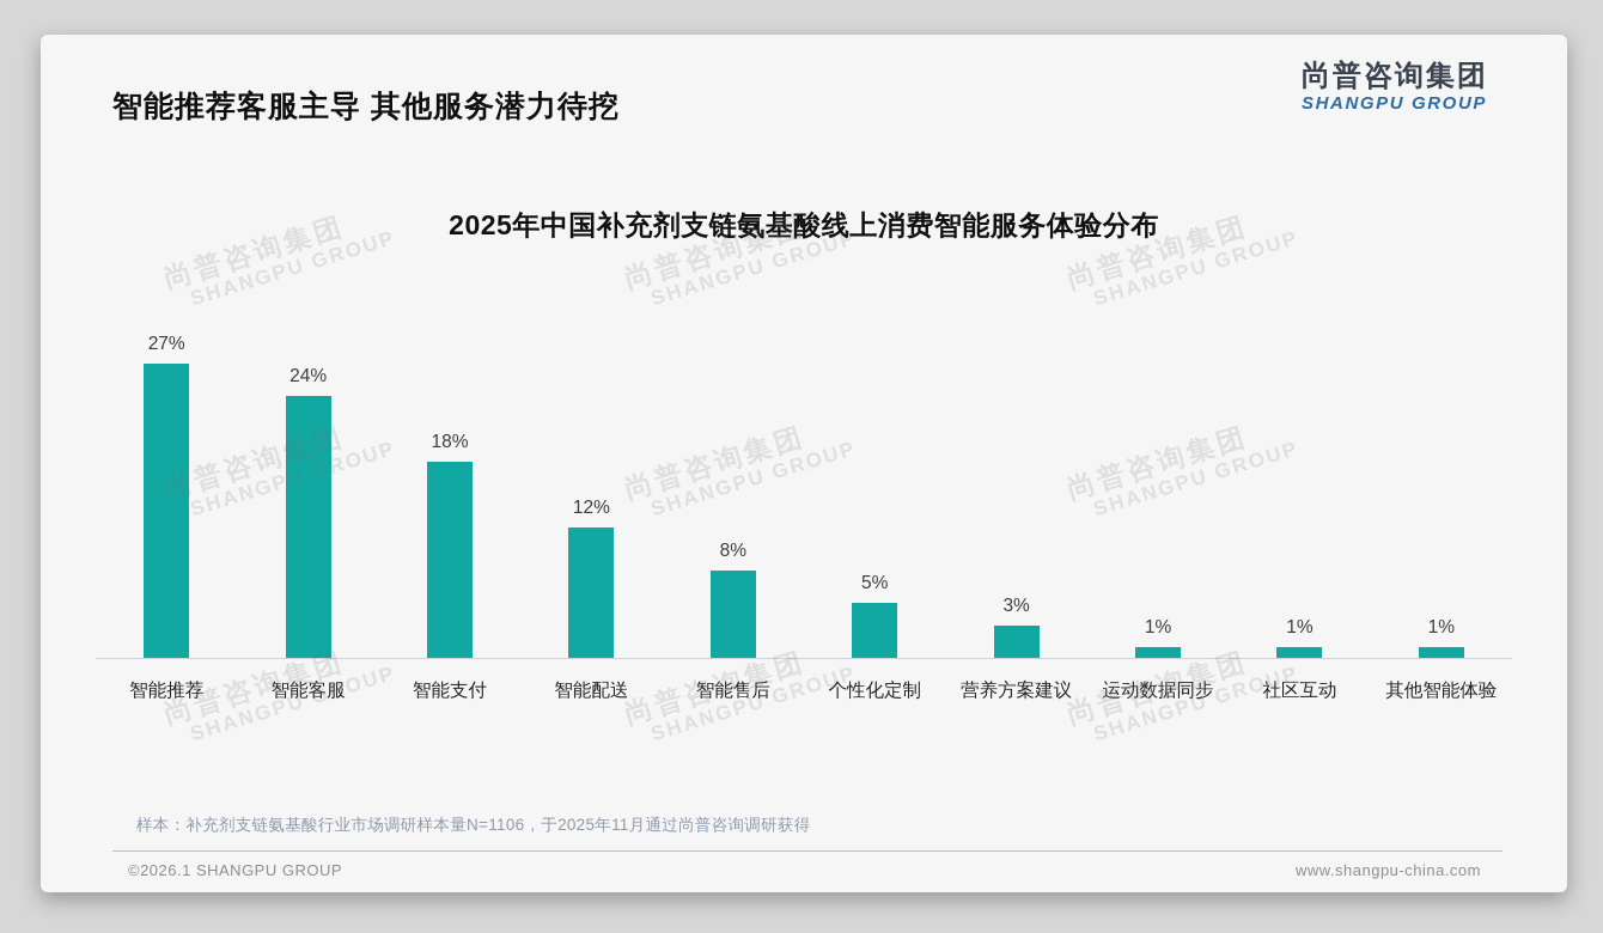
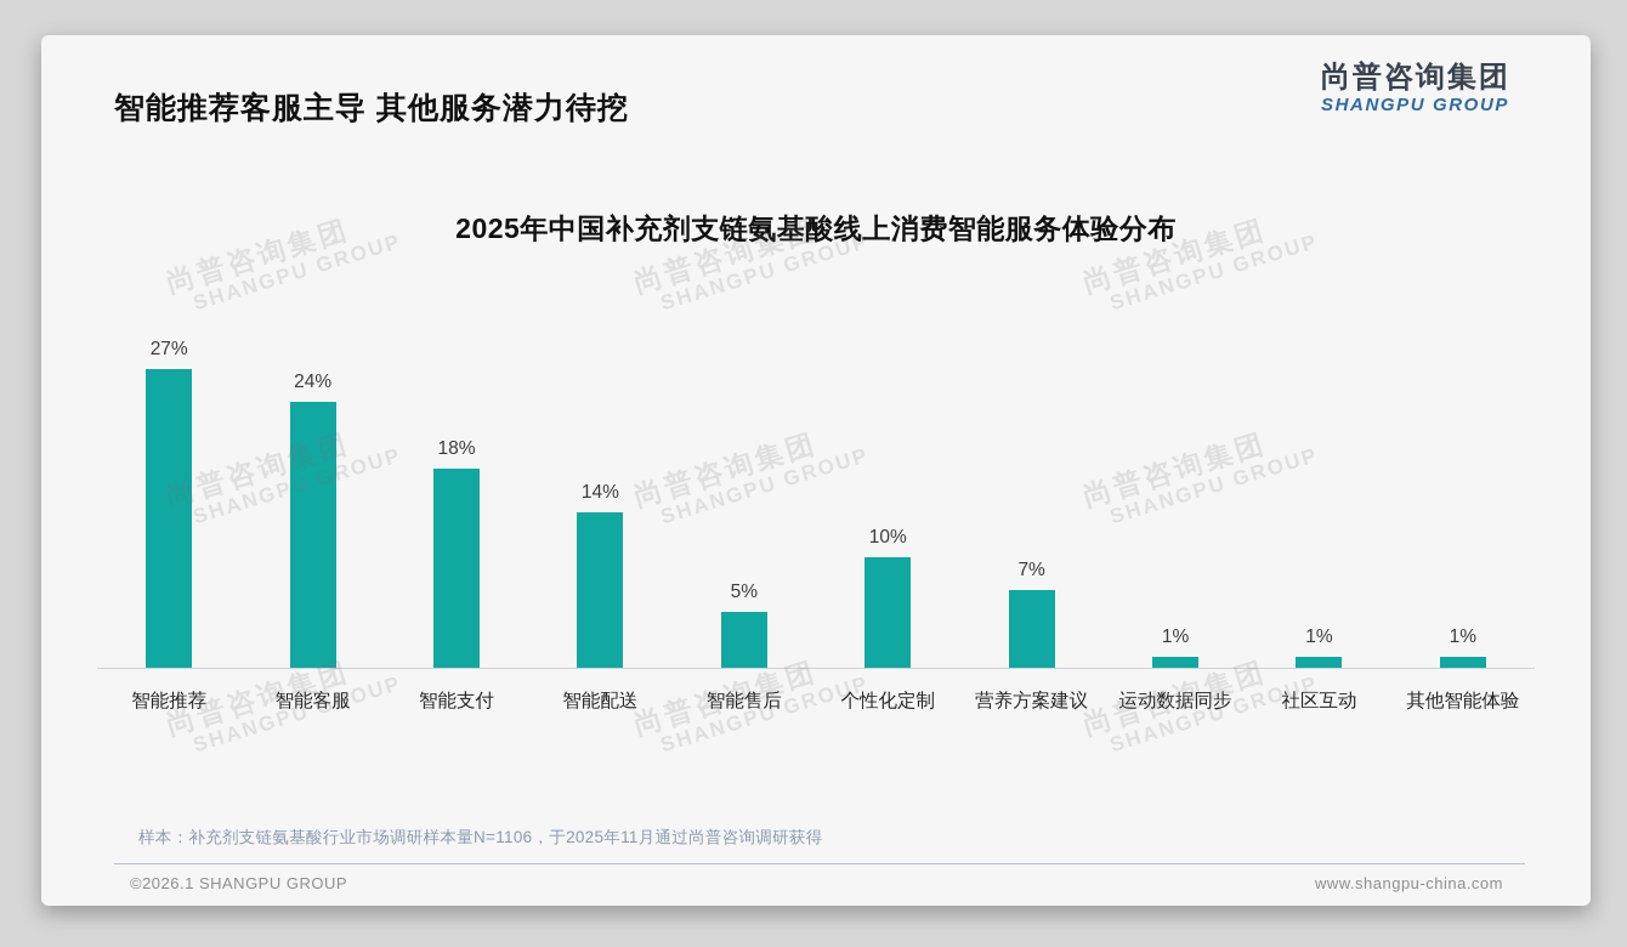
智能配送: 12% -> 14%
智能售后: 8% -> 5%
个性化定制: 5% -> 10%
营养方案建议: 3% -> 7%
